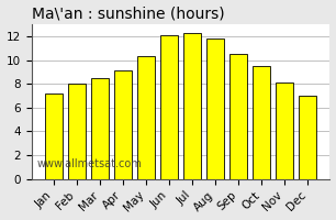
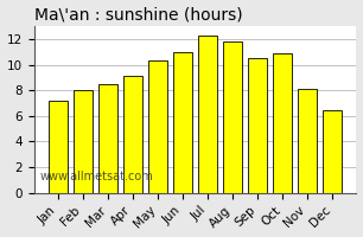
Jun: 12.1 -> 11.0
Oct: 9.5 -> 10.9
Dec: 7.0 -> 6.4
